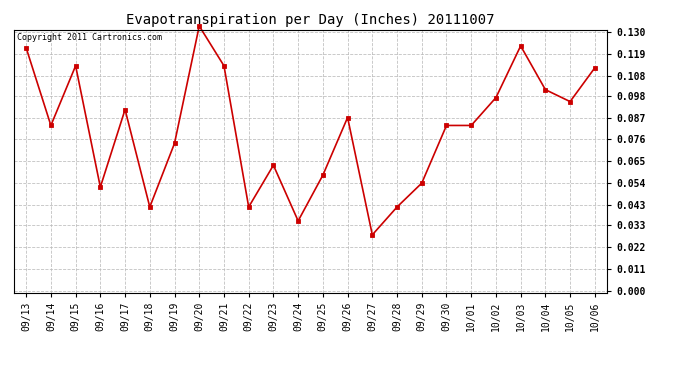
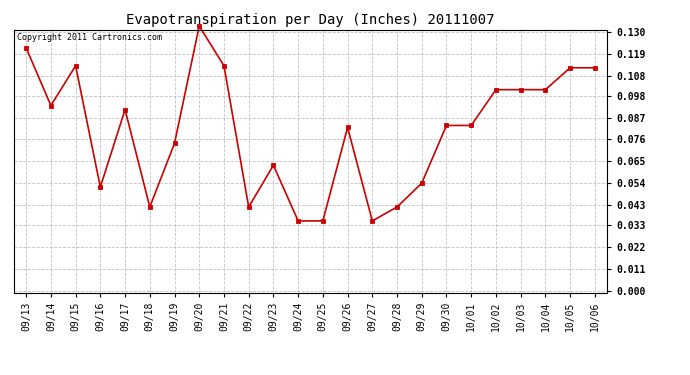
09/14: 0.083 -> 0.093
09/25: 0.058 -> 0.035
09/26: 0.087 -> 0.082
09/27: 0.028 -> 0.035
10/02: 0.097 -> 0.101
10/03: 0.123 -> 0.101
10/05: 0.095 -> 0.112
